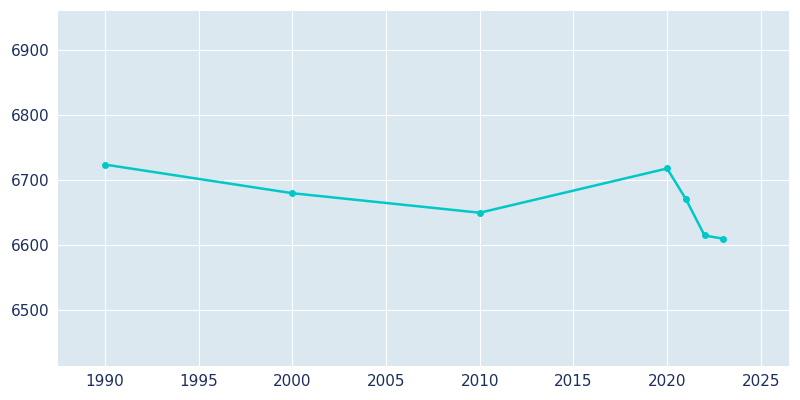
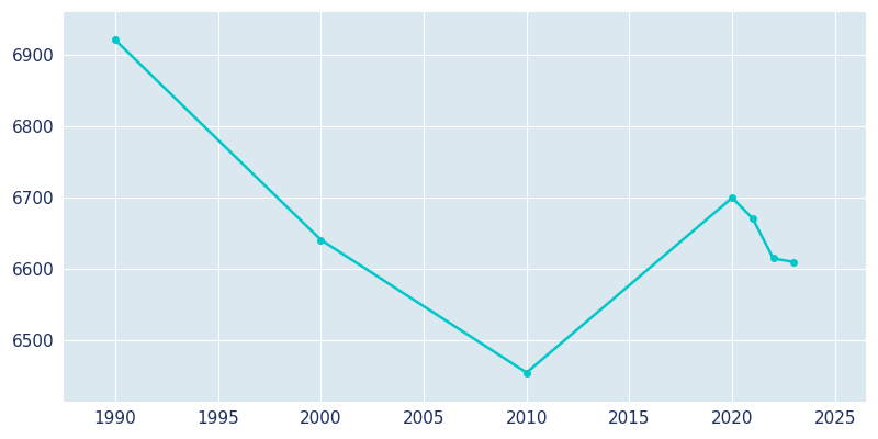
1990: 6724 -> 6921
2000: 6680 -> 6641
2010: 6650 -> 6455
2020: 6718 -> 6700
